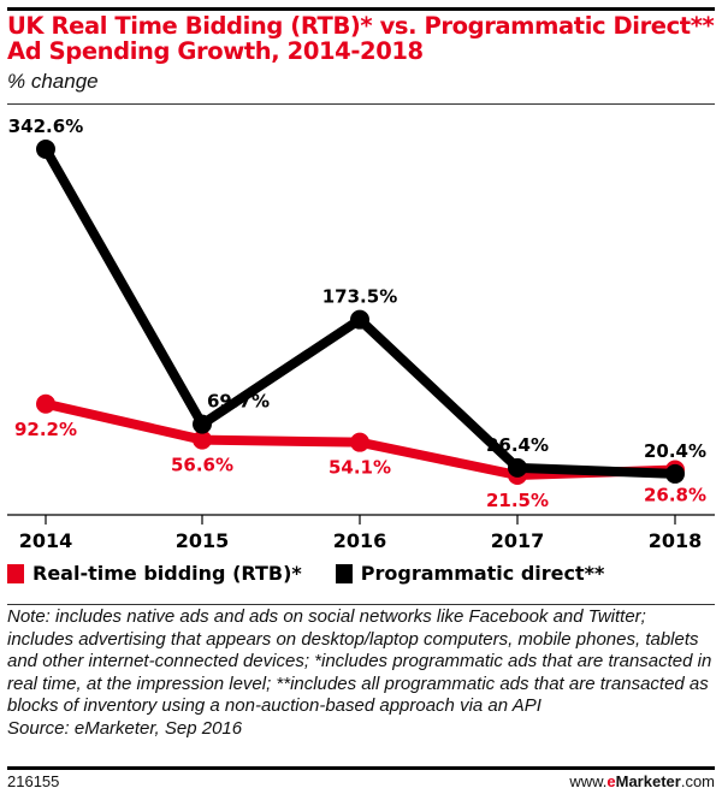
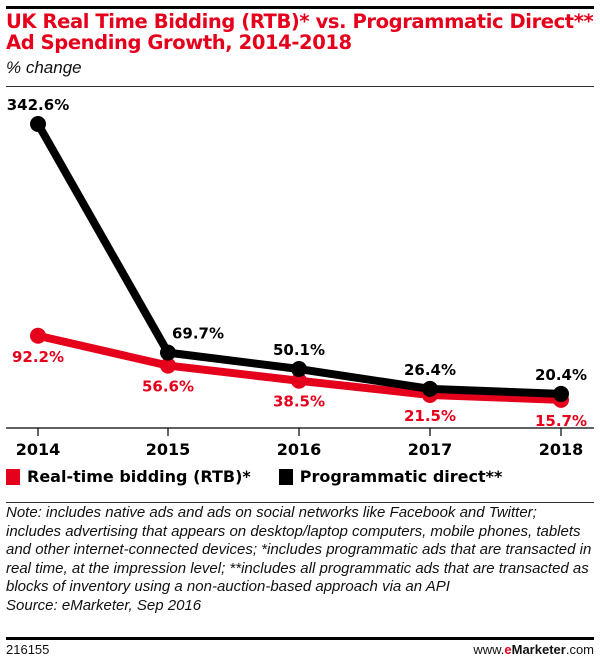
Real-time bidding (RTB)*/2016: 54.1% -> 38.5%
Programmatic direct**/2016: 173.5% -> 50.1%
Real-time bidding (RTB)*/2018: 26.8% -> 15.7%
